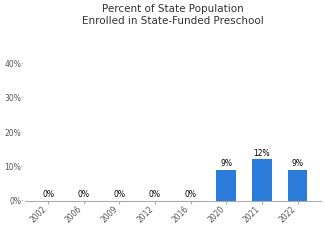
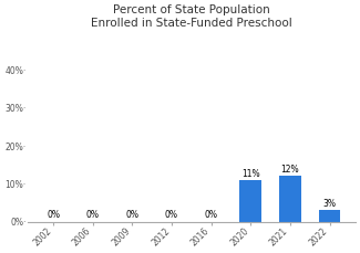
2020: 9% -> 11%
2022: 9% -> 3%
